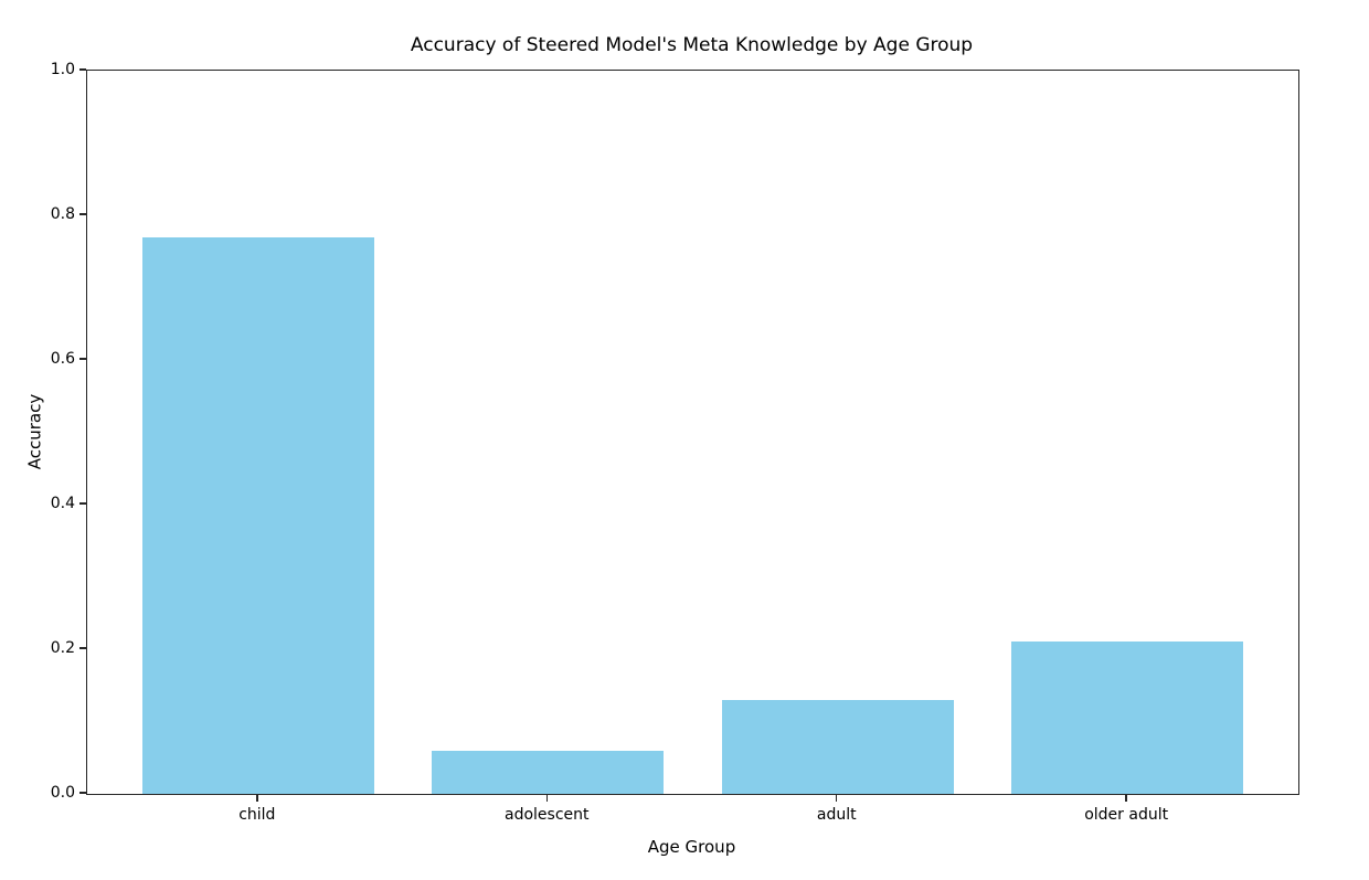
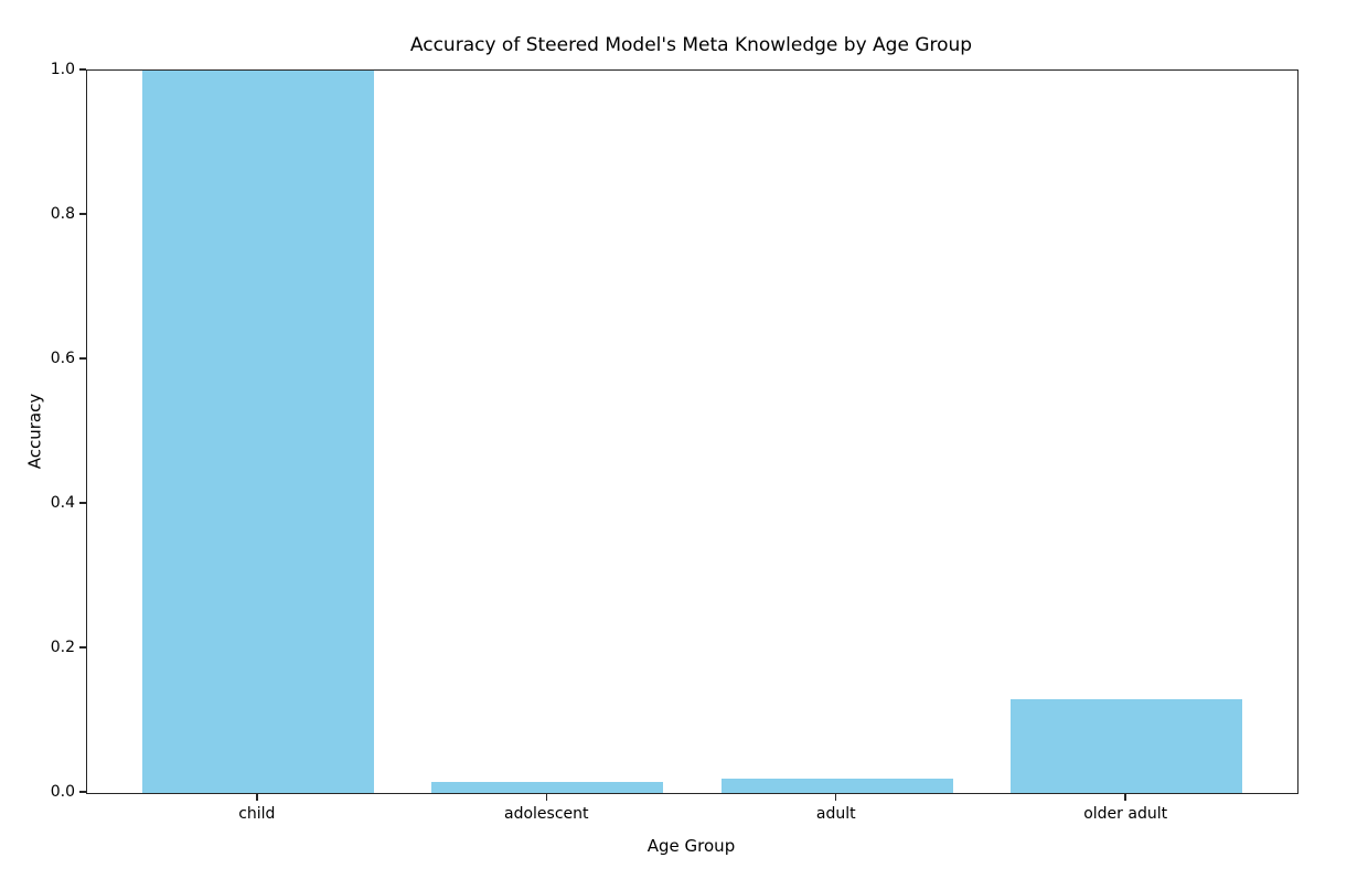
child: 0.77 -> 1.00
adolescent: 0.06 -> 0.01
adult: 0.13 -> 0.02
older adult: 0.21 -> 0.13
